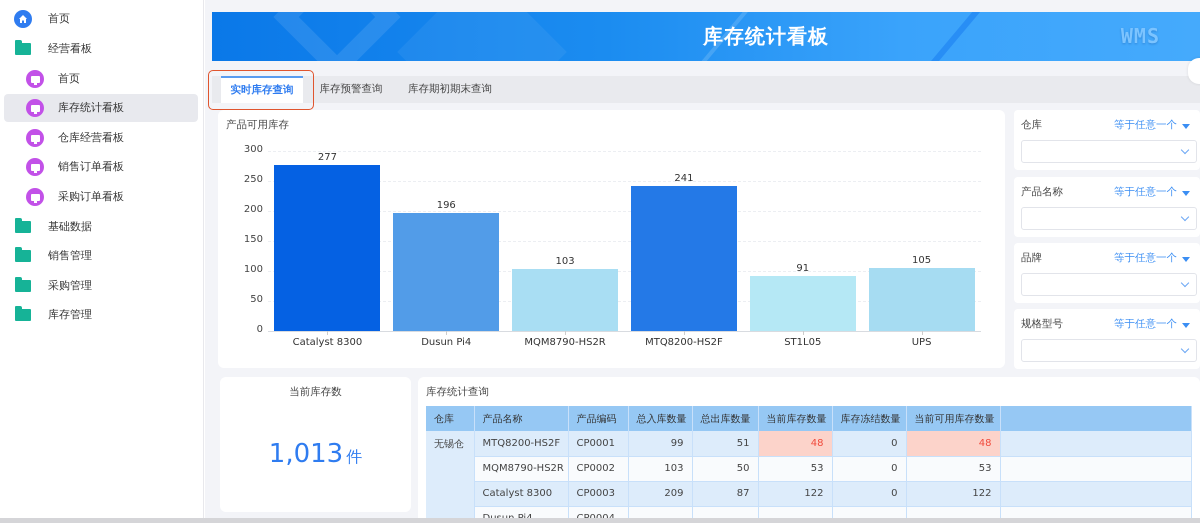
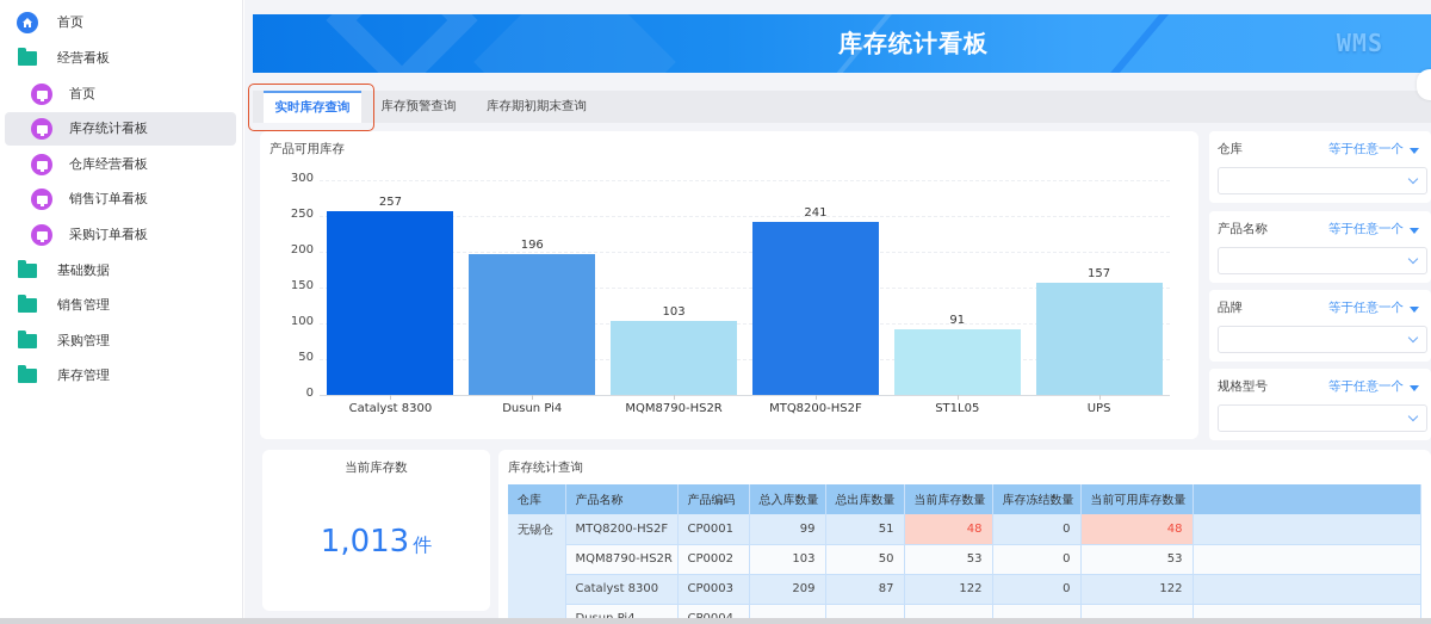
Catalyst 8300: 277 -> 257
UPS: 105 -> 157
